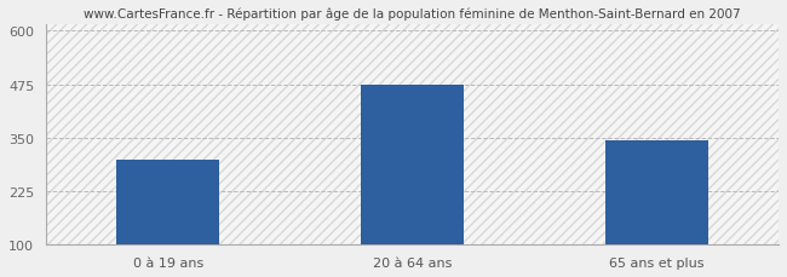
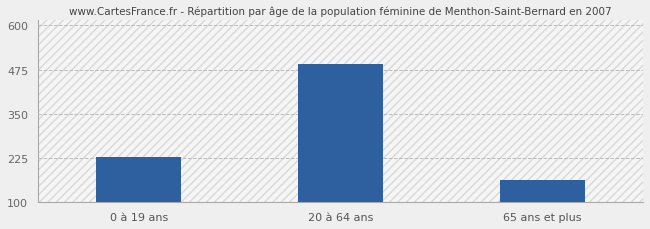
0 à 19 ans: 300 -> 228
20 à 64 ans: 475 -> 492
65 ans et plus: 345 -> 162
